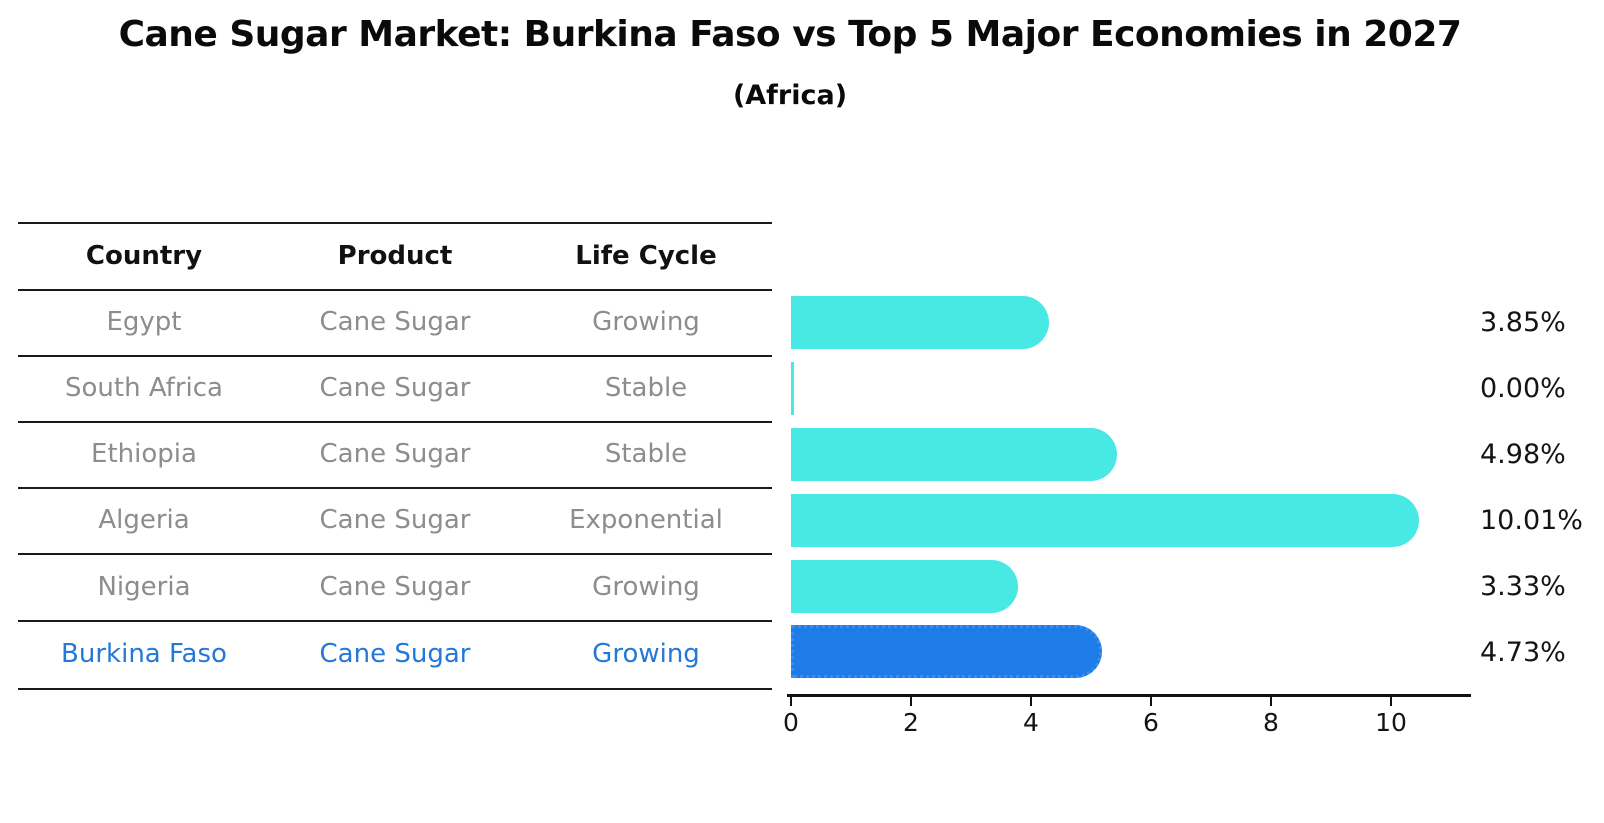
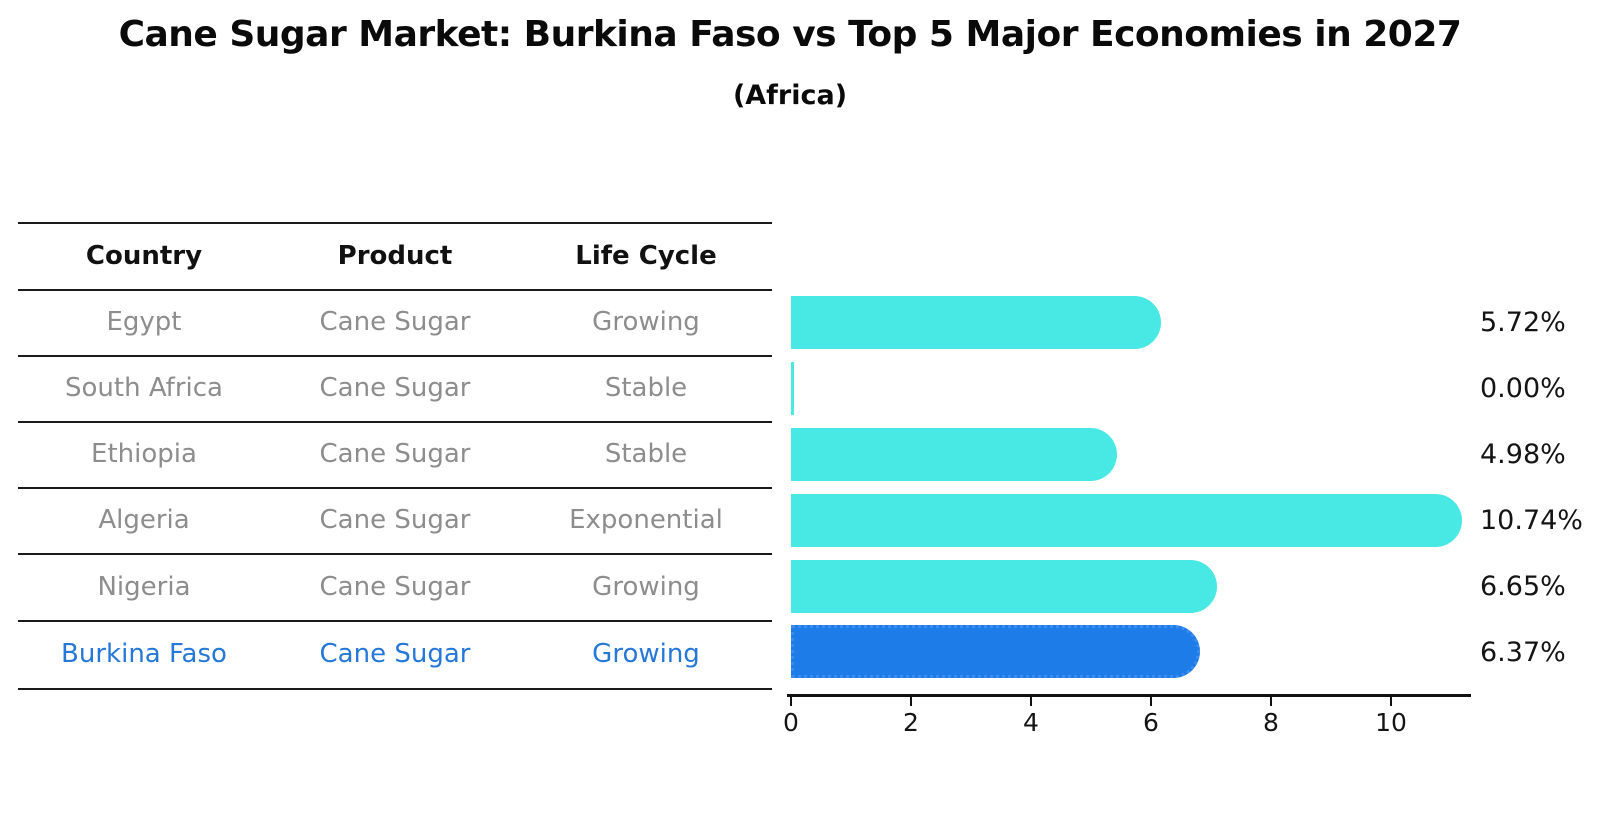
Egypt: 3.85% -> 5.72%
Algeria: 10.01% -> 10.74%
Nigeria: 3.33% -> 6.65%
Burkina Faso: 4.73% -> 6.37%
